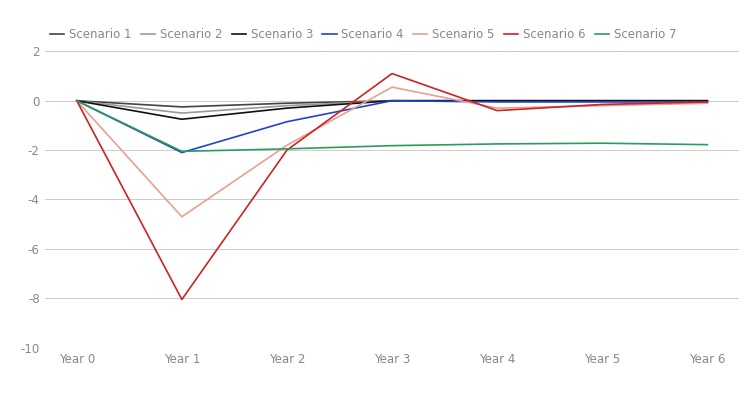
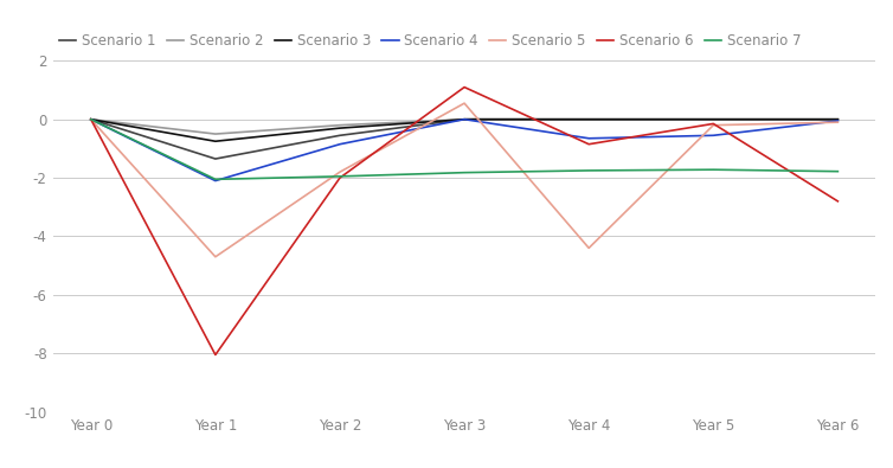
Scenario 1/Year 1: -0.25 -> -1.35
Scenario 1/Year 2: -0.10 -> -0.55
Scenario 4/Year 4: -0.05 -> -0.65
Scenario 5/Year 4: -0.30 -> -4.40
Scenario 6/Year 4: -0.40 -> -0.85
Scenario 4/Year 5: -0.05 -> -0.55
Scenario 6/Year 6: -0.05 -> -2.80
